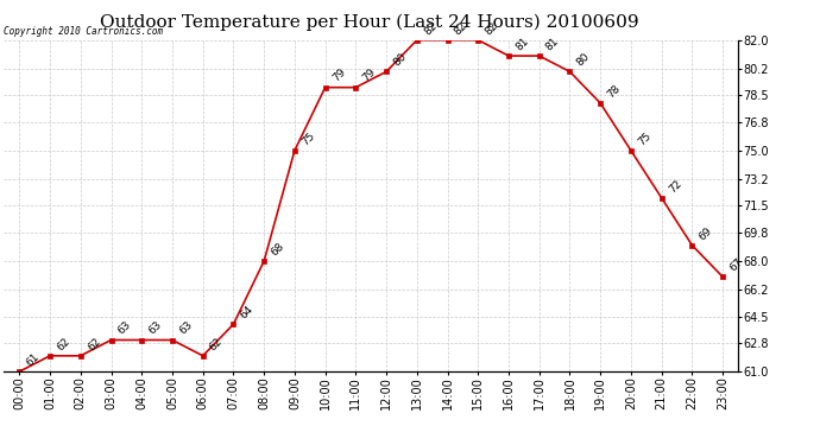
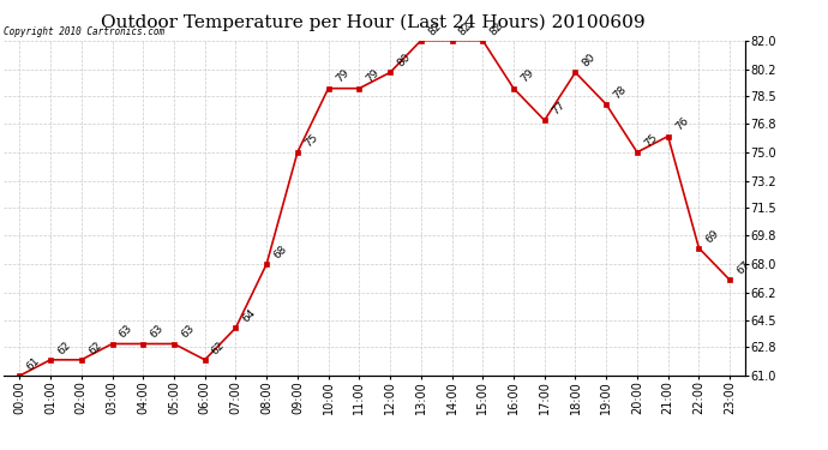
16:00: 81 -> 79
17:00: 81 -> 77
21:00: 72 -> 76
